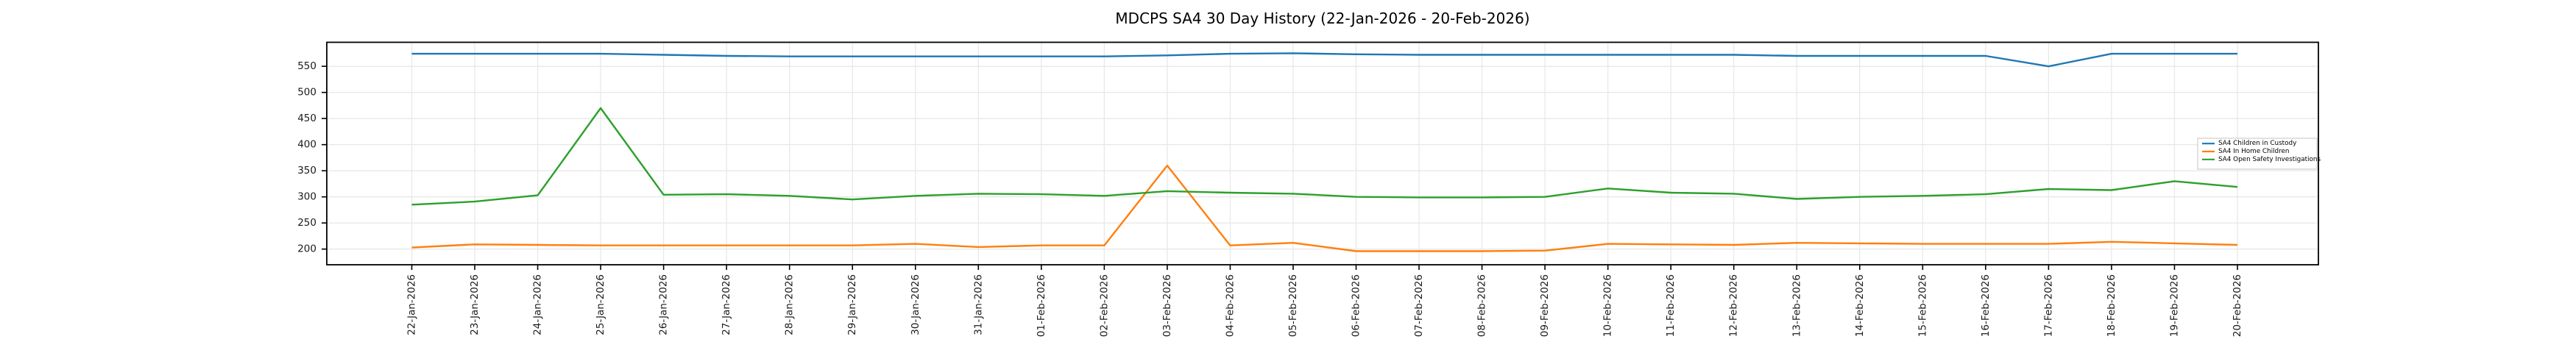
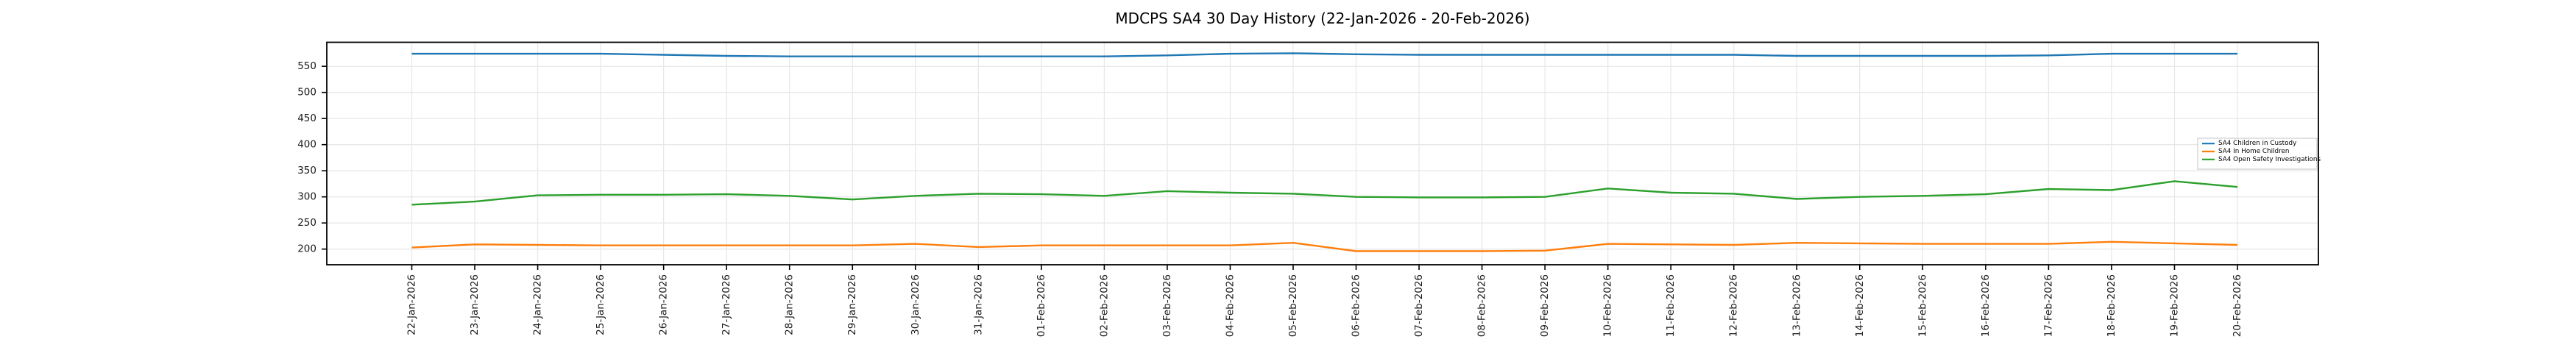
SA4 Open Safety Investigations/25-Jan-2026: 470 -> 300
SA4 In Home Children/03-Feb-2026: 360 -> 210
SA4 Children in Custody/17-Feb-2026: 550 -> 570
